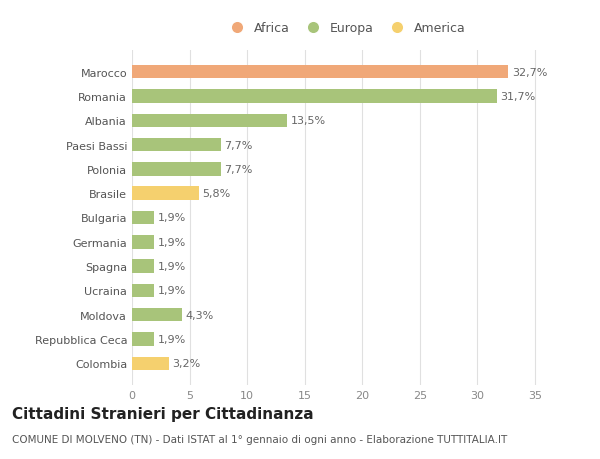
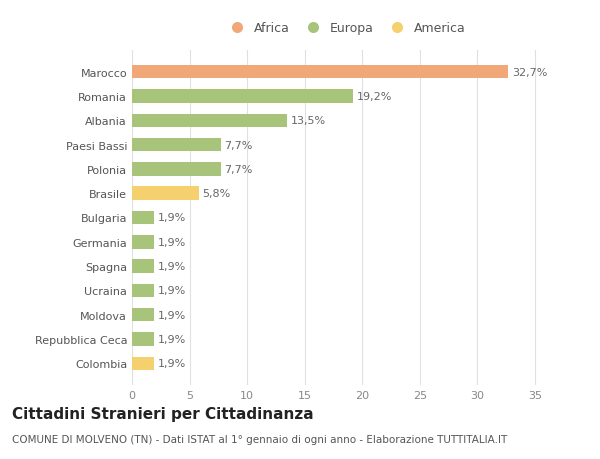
Romania: 31,7% -> 19,2%
Moldova: 4,3% -> 1,9%
Colombia: 3,2% -> 1,9%
